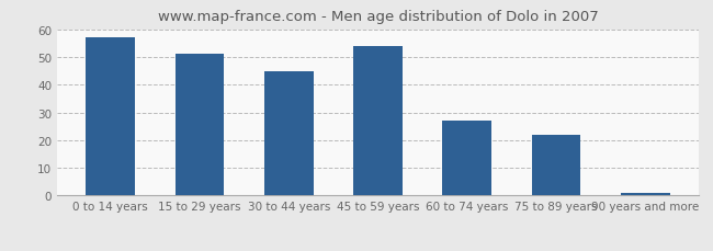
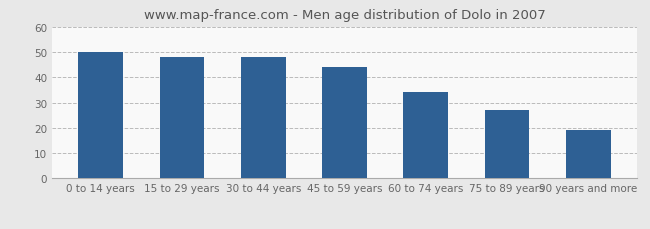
0 to 14 years: 57 -> 50
15 to 29 years: 51 -> 48
30 to 44 years: 45 -> 48
45 to 59 years: 54 -> 44
60 to 74 years: 27 -> 34
75 to 89 years: 22 -> 27
90 years and more: 1 -> 19
